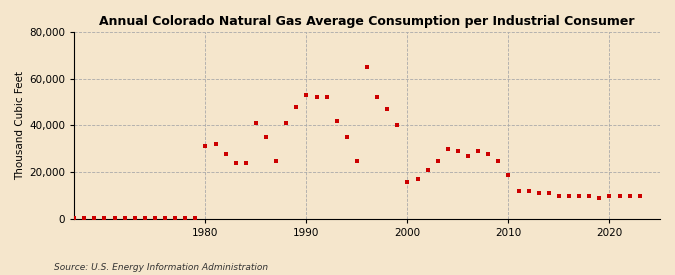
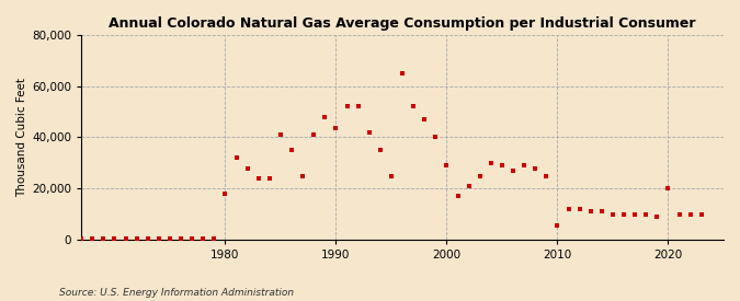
1980: 31,000 -> 18,000
1990: 53,000 -> 43,500
2000: 16,000 -> 29,000
2010: 19,000 -> 5,500
2020: 10,000 -> 20,000
